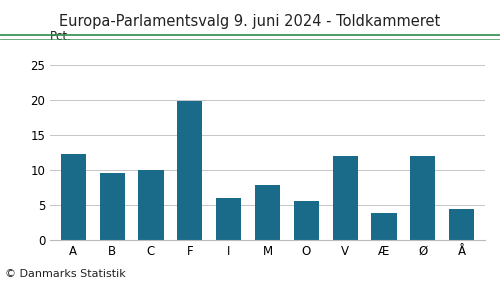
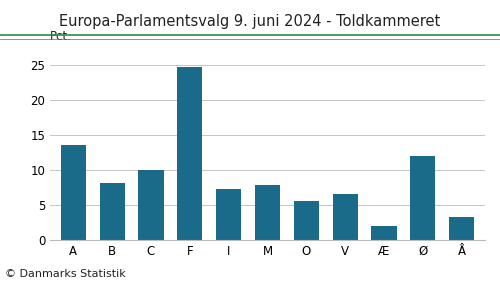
A: 12.2 -> 13.5
B: 9.6 -> 8.1
F: 19.8 -> 24.7
I: 6.0 -> 7.2
V: 12.0 -> 6.5
Æ: 3.8 -> 1.9
Å: 4.4 -> 3.3
